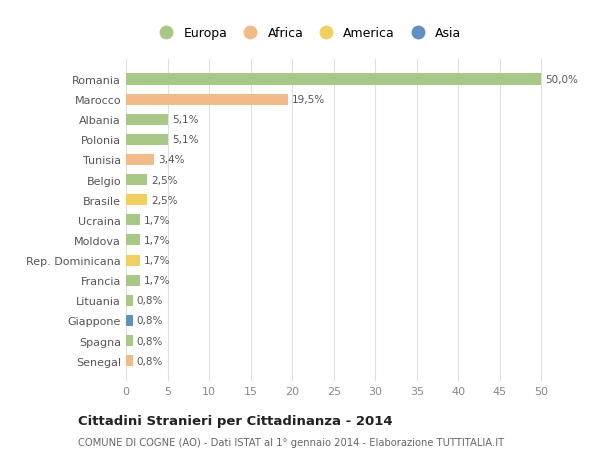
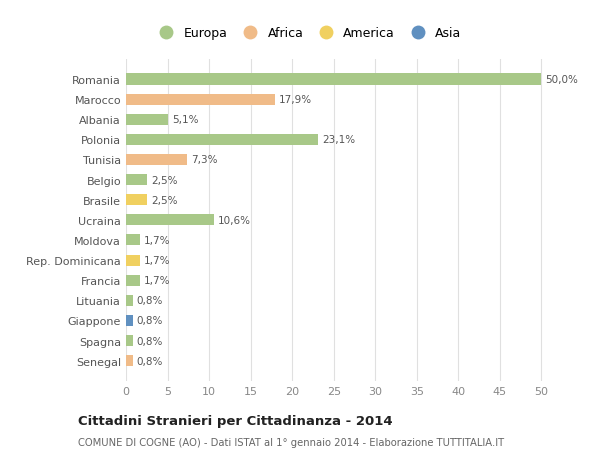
Marocco: 19,5% -> 17,9%
Polonia: 5,1% -> 23,1%
Tunisia: 3,4% -> 7,3%
Ucraina: 1,7% -> 10,6%
